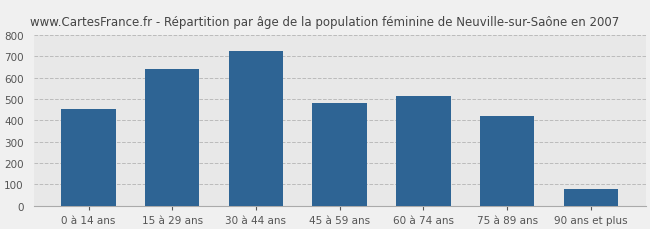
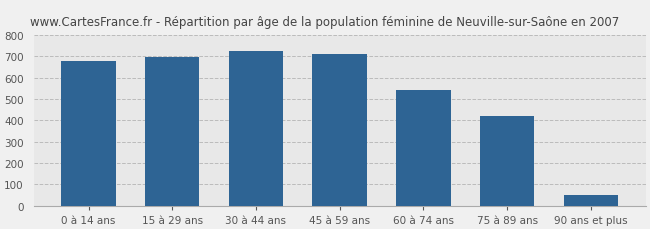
0 à 14 ans: 455 -> 675
15 à 29 ans: 640 -> 695
45 à 59 ans: 480 -> 710
60 à 74 ans: 515 -> 540
90 ans et plus: 80 -> 50
